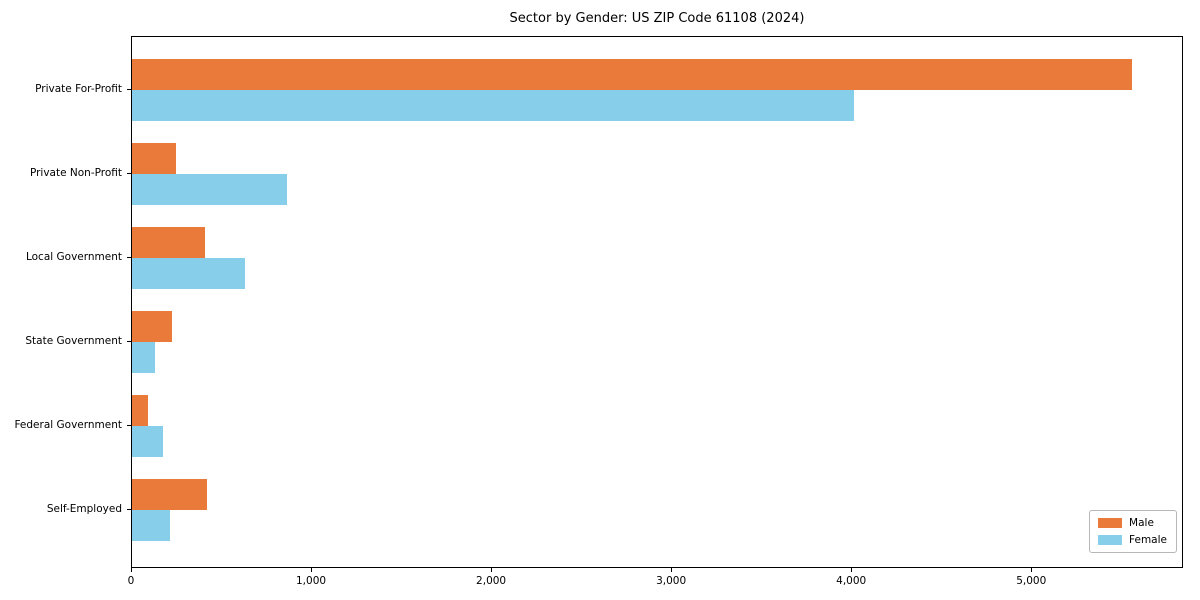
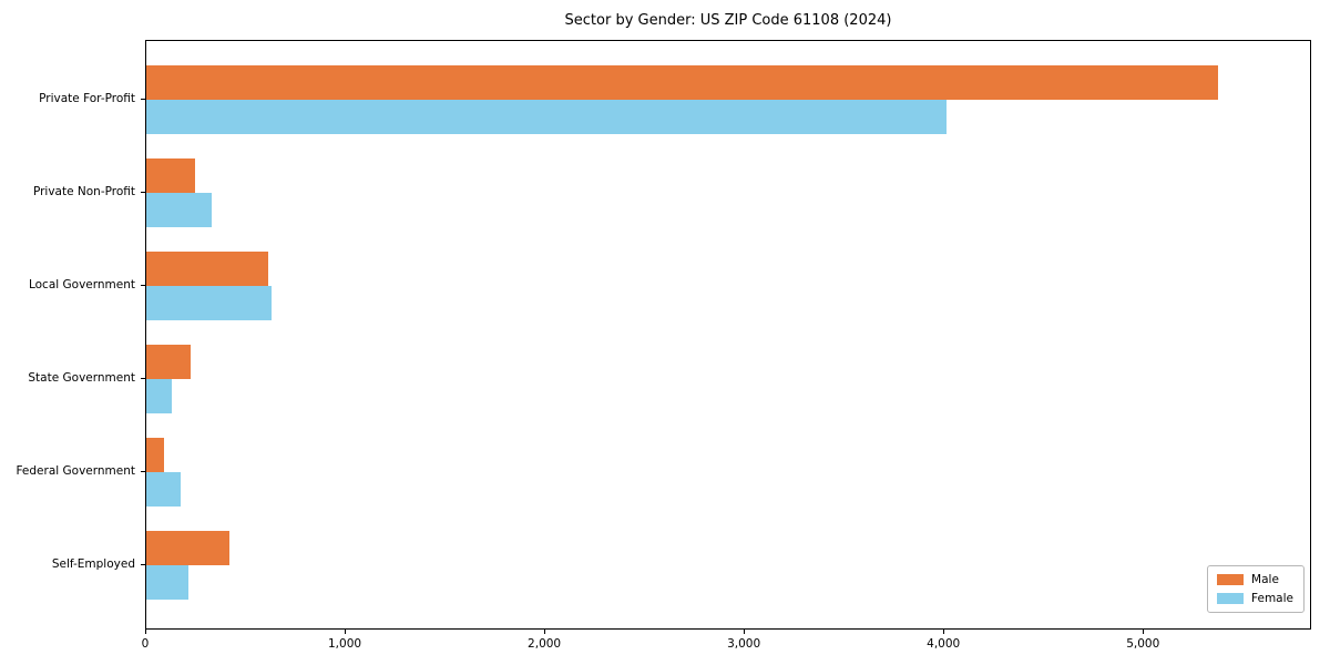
Male/Private For-Profit: 5560 -> 5380
Female/Private Non-Profit: 860 -> 330
Male/Local Government: 400 -> 610
